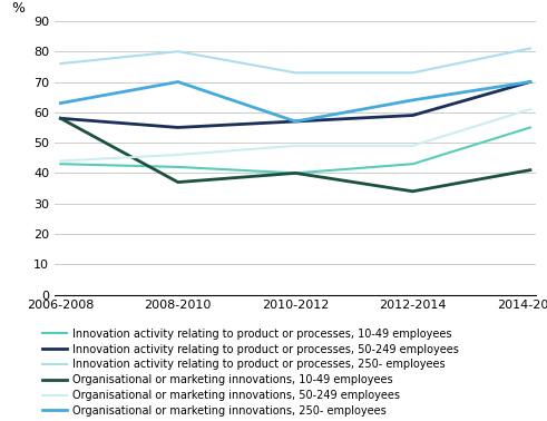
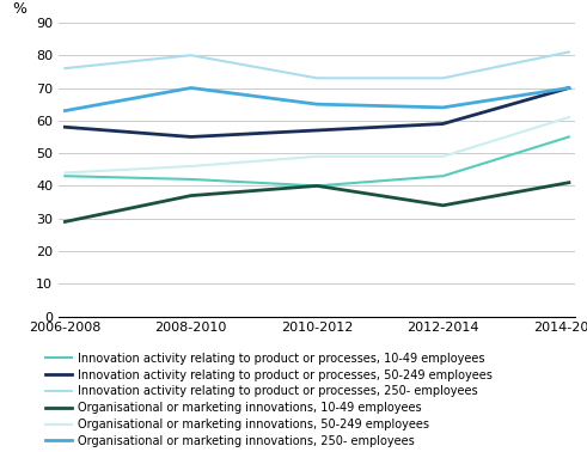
Organisational or marketing innovations, 10-49 employees/2006-2008: 58 -> 29
Organisational or marketing innovations, 250- employees/2010-2012: 57 -> 65
